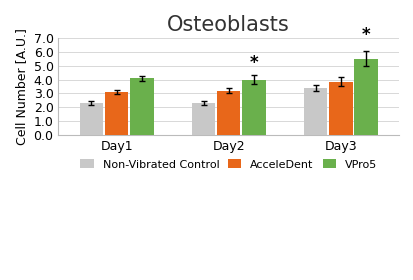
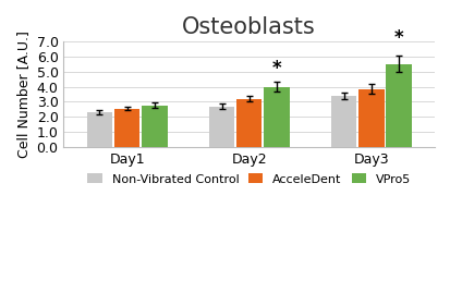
AcceleDent/Day1: 3.1 -> 2.5
VPro5/Day1: 4.1 -> 2.8
Non-Vibrated Control/Day2: 2.3 -> 2.7
